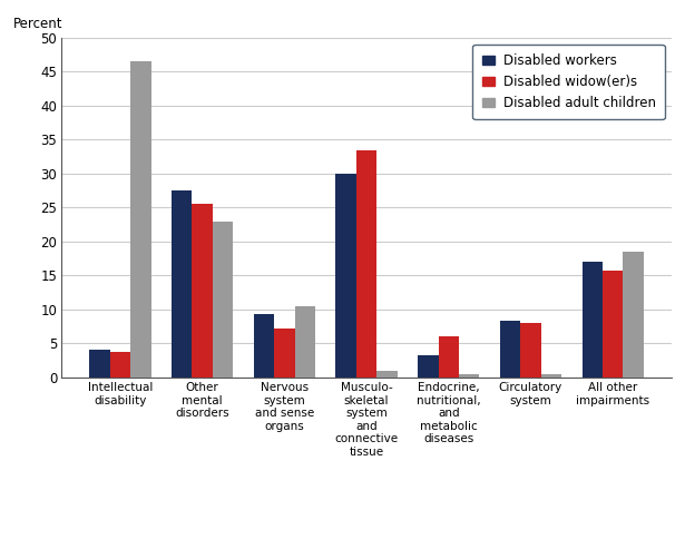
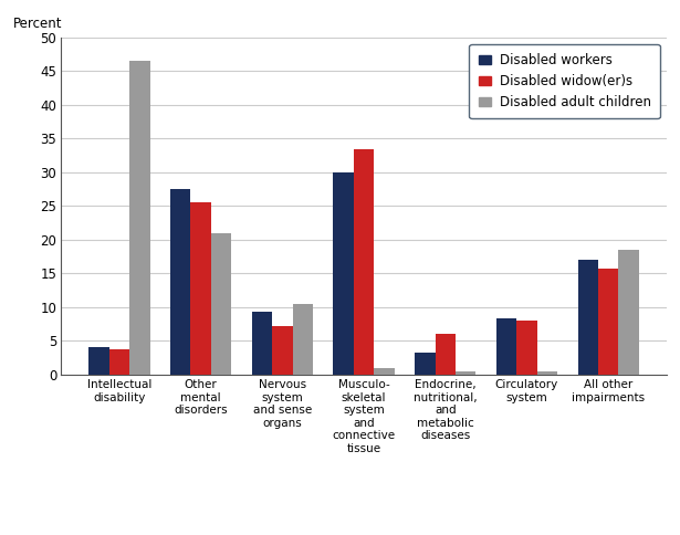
Disabled adult children/Other mental disorders: 23.0 -> 21.0
